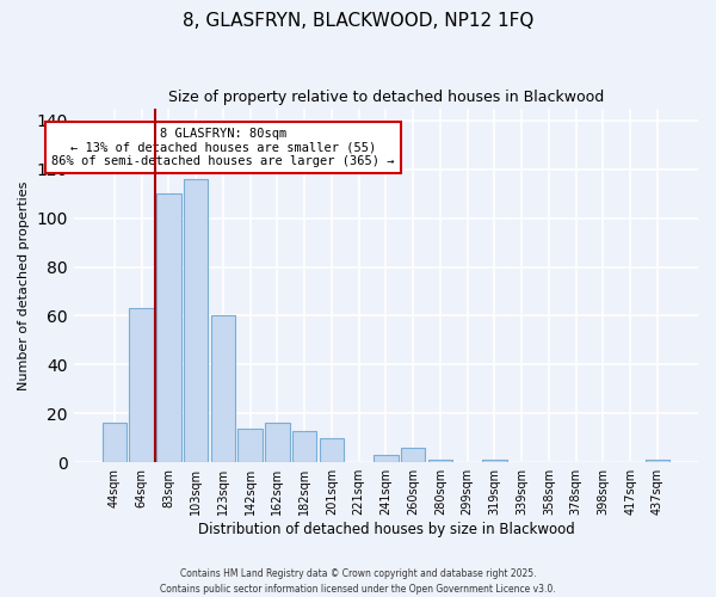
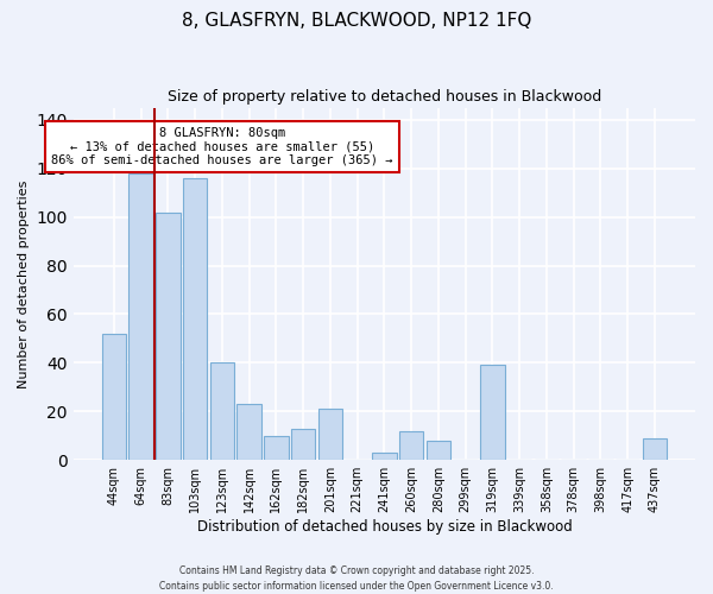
44sqm: 16 -> 52
64sqm: 63 -> 118
83sqm: 110 -> 102
123sqm: 60 -> 40
142sqm: 14 -> 23
162sqm: 16 -> 10
201sqm: 10 -> 21
260sqm: 6 -> 12
280sqm: 1 -> 8
319sqm: 1 -> 39
437sqm: 1 -> 9
